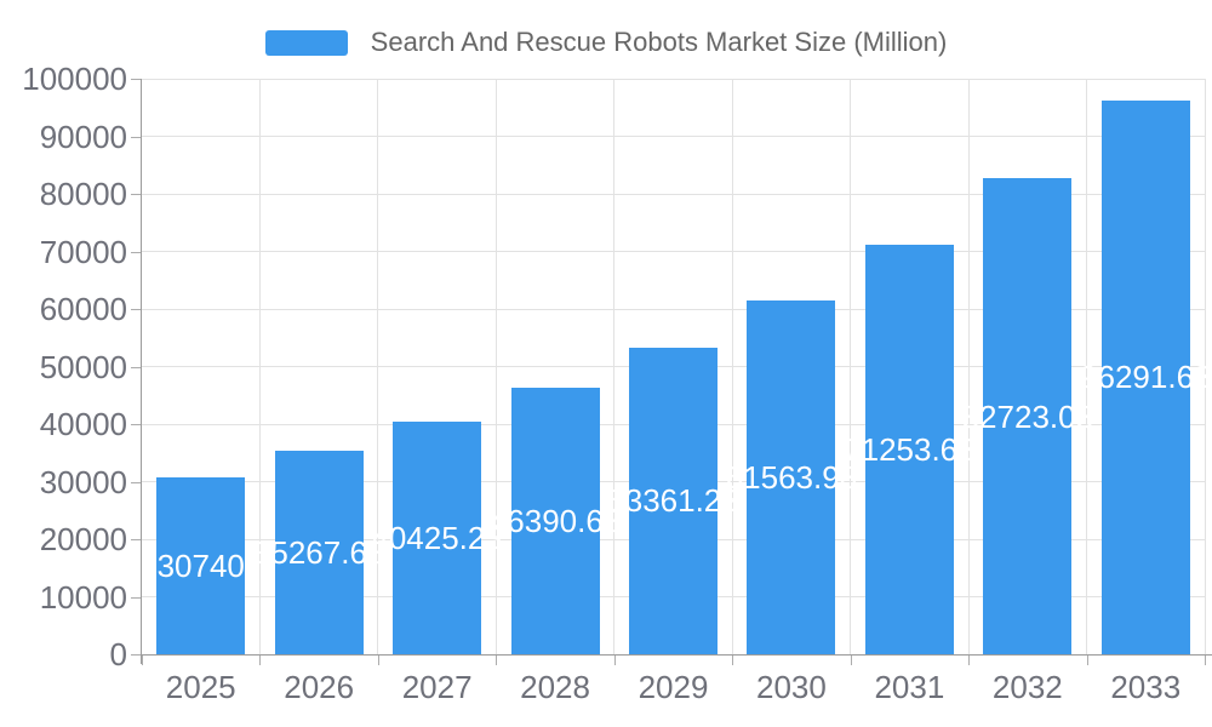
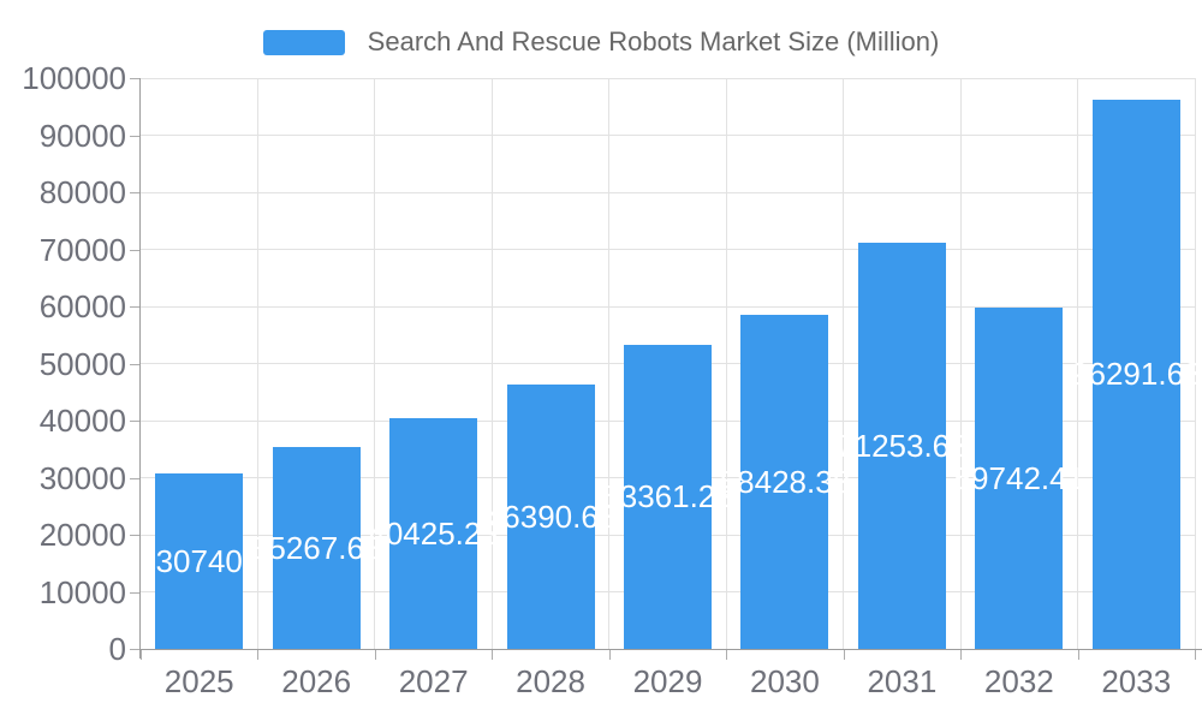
2030: 61563.98 -> 58428.38
2032: 82723.08 -> 59742.41
